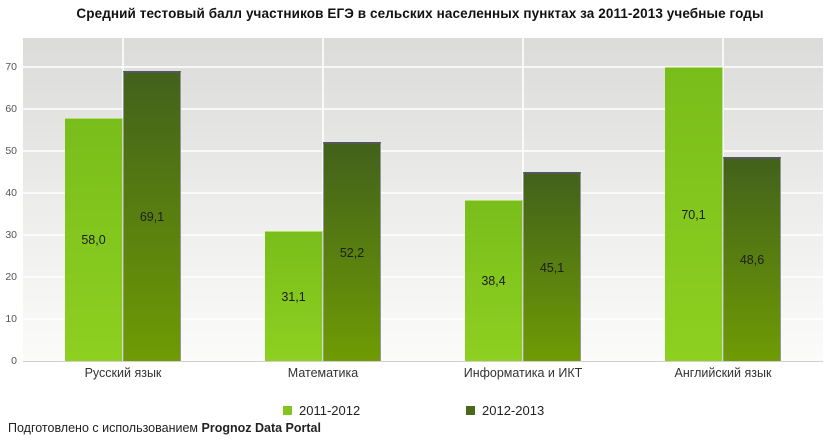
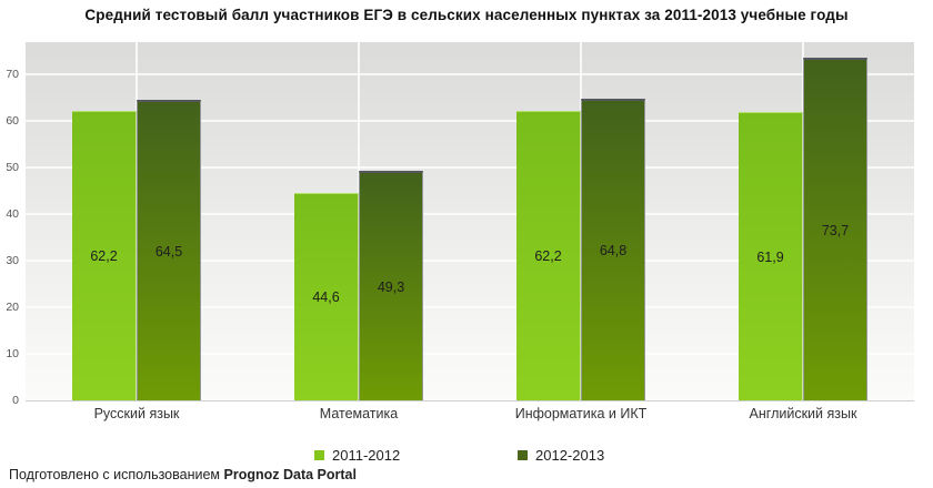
2011-2012/Русский язык: 58,0 -> 62,2
2012-2013/Русский язык: 69,1 -> 64,5
2011-2012/Математика: 31,1 -> 44,6
2012-2013/Математика: 52,2 -> 49,3
2011-2012/Информатика и ИКТ: 38,4 -> 62,2
2012-2013/Информатика и ИКТ: 45,1 -> 64,8
2011-2012/Английский язык: 70,1 -> 61,9
2012-2013/Английский язык: 48,6 -> 73,7
